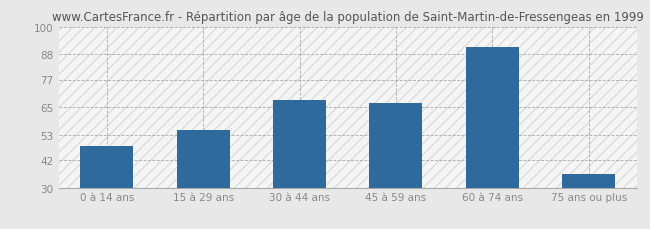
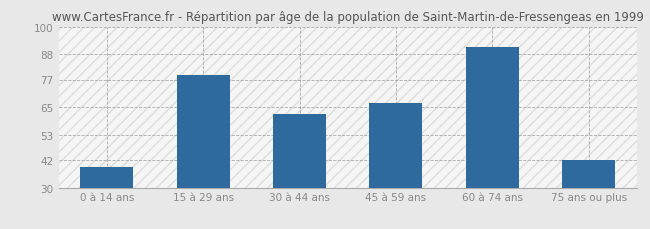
0 à 14 ans: 48 -> 39
15 à 29 ans: 55 -> 79
30 à 44 ans: 68 -> 62
75 ans ou plus: 36 -> 42
